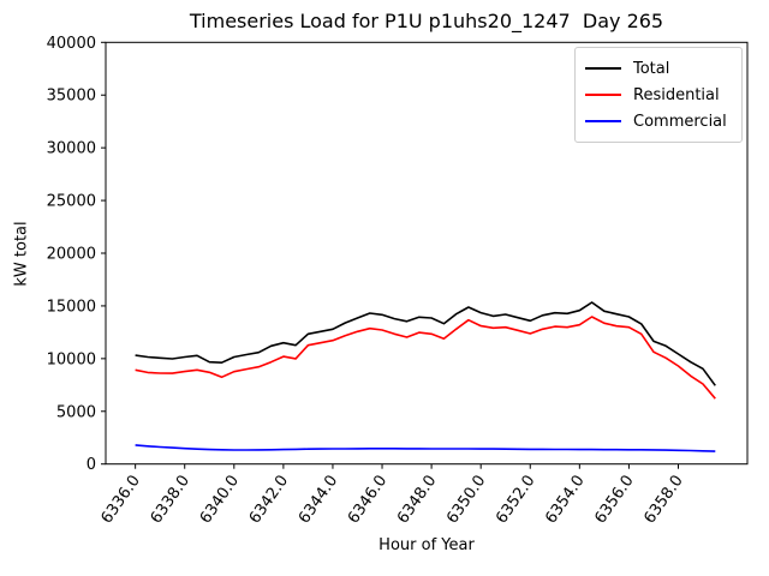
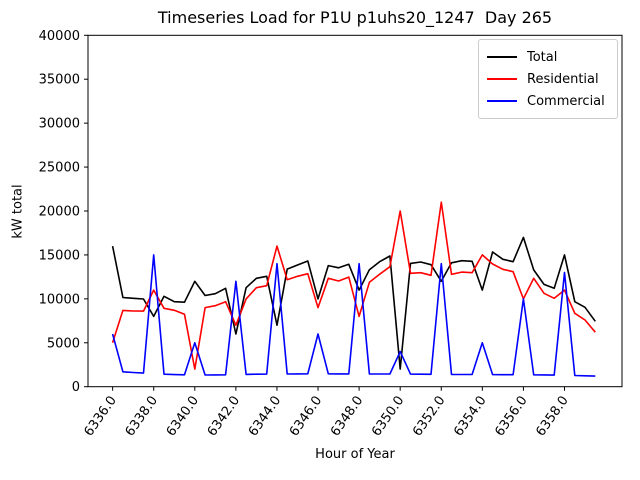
Total/6336.0: 10000 -> 16000
Residential/6336.0: 9000 -> 5000
Commercial/6336.0: 2000 -> 6000
Total/6338.0: 10000 -> 8000
Residential/6338.0: 9000 -> 11000
Commercial/6338.0: 1000 -> 15000
Total/6340.0: 10000 -> 12000
Residential/6340.0: 9000 -> 2000
Commercial/6340.0: 1000 -> 5000
Total/6342.0: 12000 -> 6000
Residential/6342.0: 10000 -> 7000
Commercial/6342.0: 1000 -> 12000
Total/6344.0: 13000 -> 7000
Residential/6344.0: 12000 -> 16000
Commercial/6344.0: 1000 -> 14000
Total/6346.0: 14000 -> 10000
Residential/6346.0: 13000 -> 9000
Commercial/6346.0: 1000 -> 6000
Total/6348.0: 14000 -> 11000
Residential/6348.0: 12000 -> 8000
Commercial/6348.0: 1000 -> 14000
Total/6350.0: 14000 -> 2000
Residential/6350.0: 13000 -> 20000
Commercial/6350.0: 1000 -> 4000
Total/6352.0: 14000 -> 12000
Residential/6352.0: 12000 -> 21000
Commercial/6352.0: 1000 -> 14000
Total/6354.0: 15000 -> 11000
Residential/6354.0: 13000 -> 15000
Commercial/6354.0: 1000 -> 5000
Total/6356.0: 14000 -> 17000
Residential/6356.0: 13000 -> 10000
Commercial/6356.0: 1000 -> 10000
Total/6358.0: 10000 -> 15000
Residential/6358.0: 9000 -> 11000
Commercial/6358.0: 1000 -> 13000
